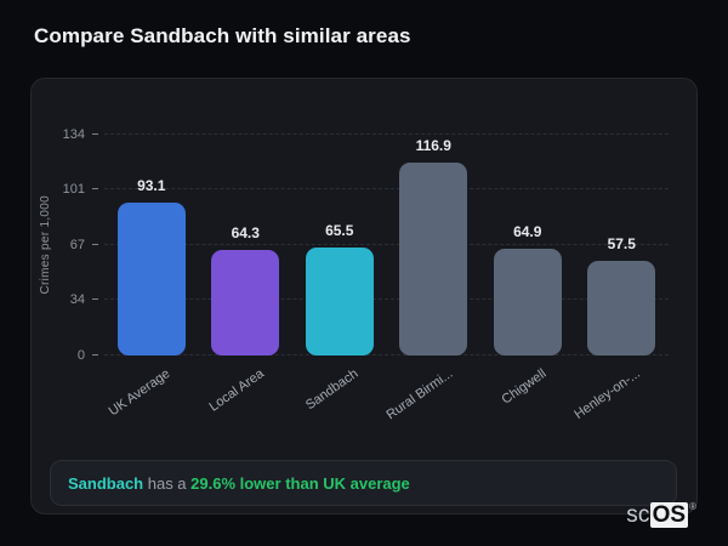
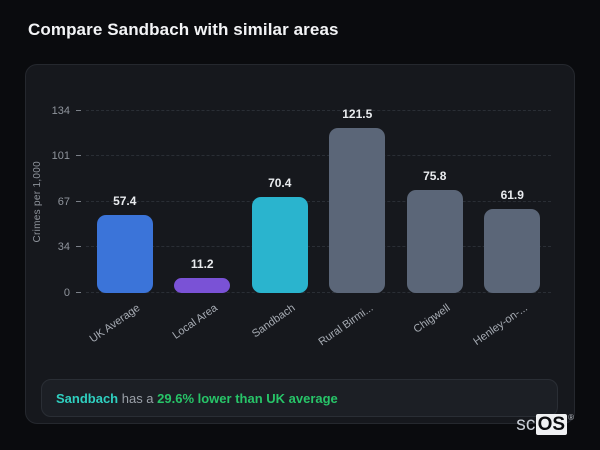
UK Average: 93.1 -> 57.4
Local Area: 64.3 -> 11.2
Sandbach: 65.5 -> 70.4
Rural Birmi...: 116.9 -> 121.5
Chigwell: 64.9 -> 75.8
Henley-on-...: 57.5 -> 61.9
